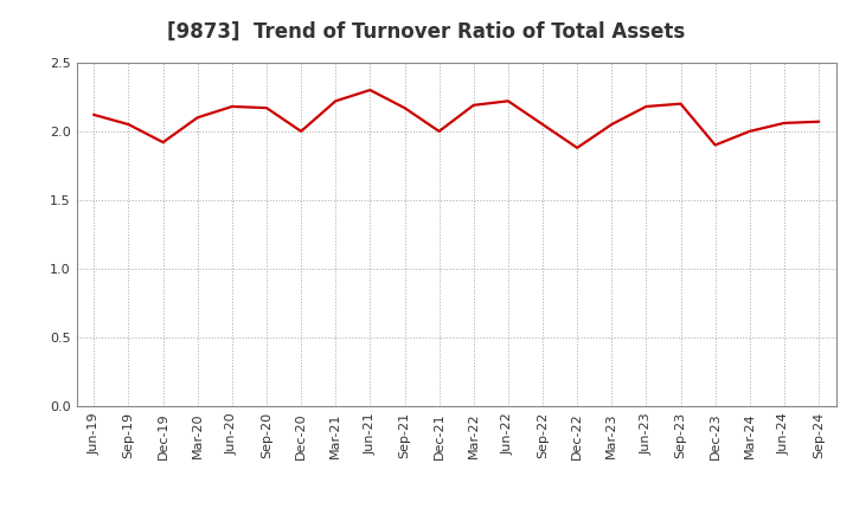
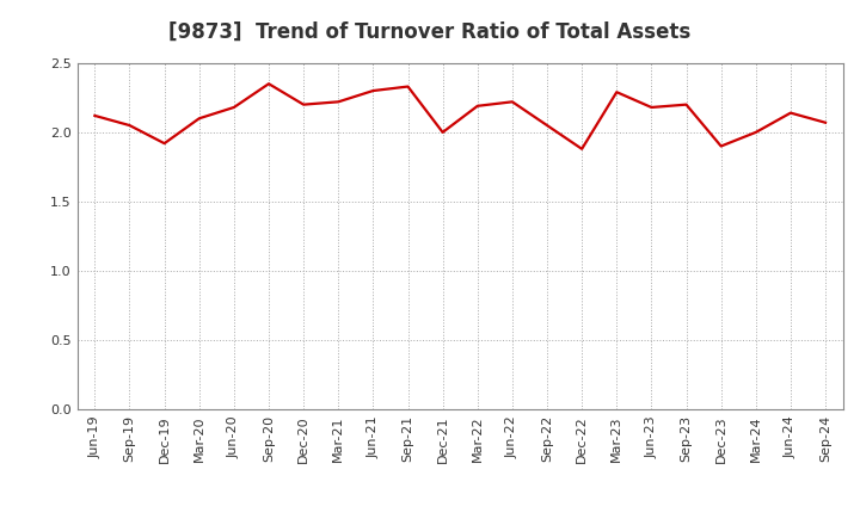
Sep-20: 2.17 -> 2.35
Dec-20: 2.00 -> 2.20
Sep-21: 2.17 -> 2.33
Mar-23: 2.05 -> 2.29
Jun-24: 2.06 -> 2.14
